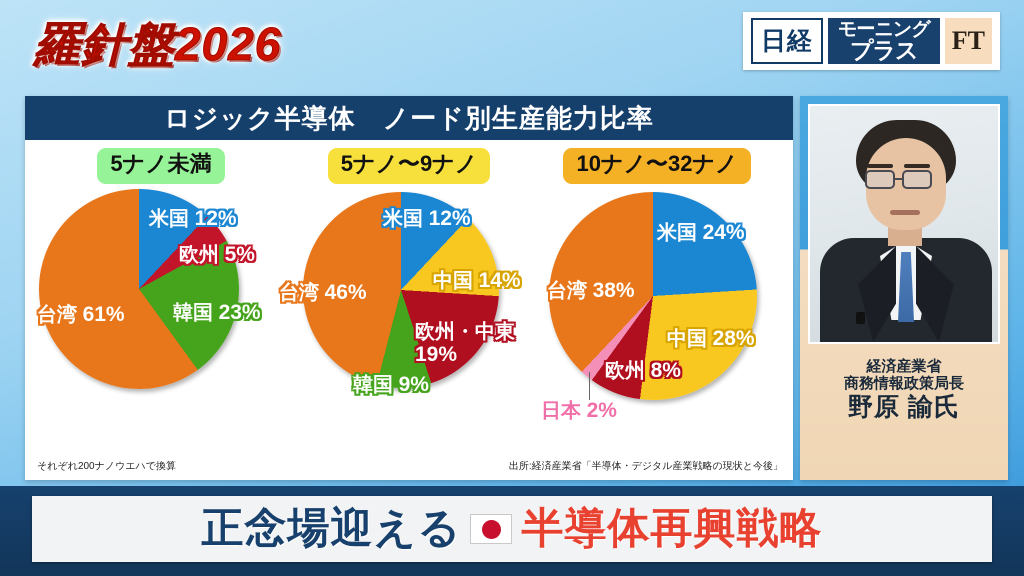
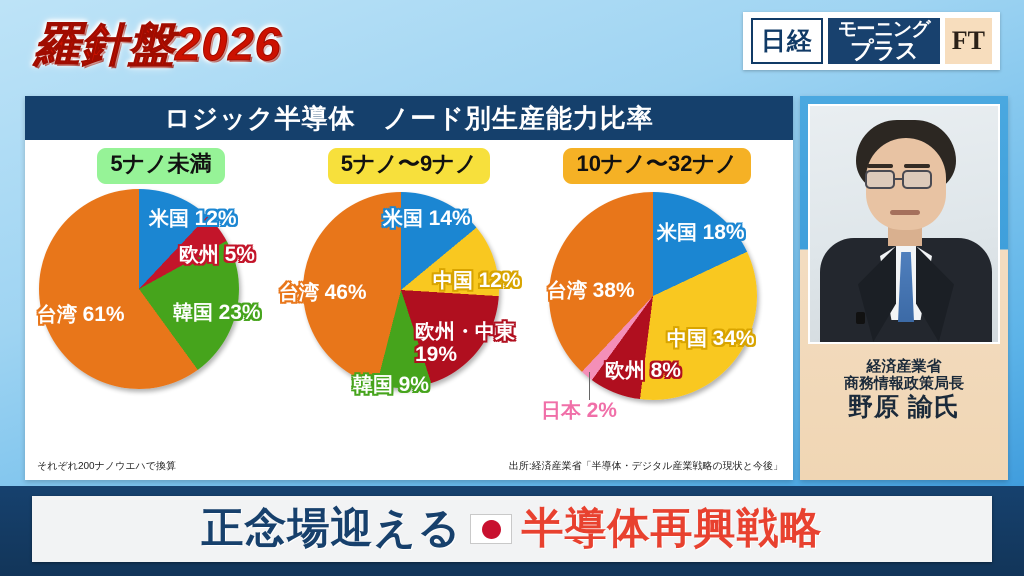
5ナノ〜9ナノ/米国: 12% -> 14%
5ナノ〜9ナノ/中国: 14% -> 12%
10ナノ〜32ナノ/米国: 24% -> 18%
10ナノ〜32ナノ/中国: 28% -> 34%
